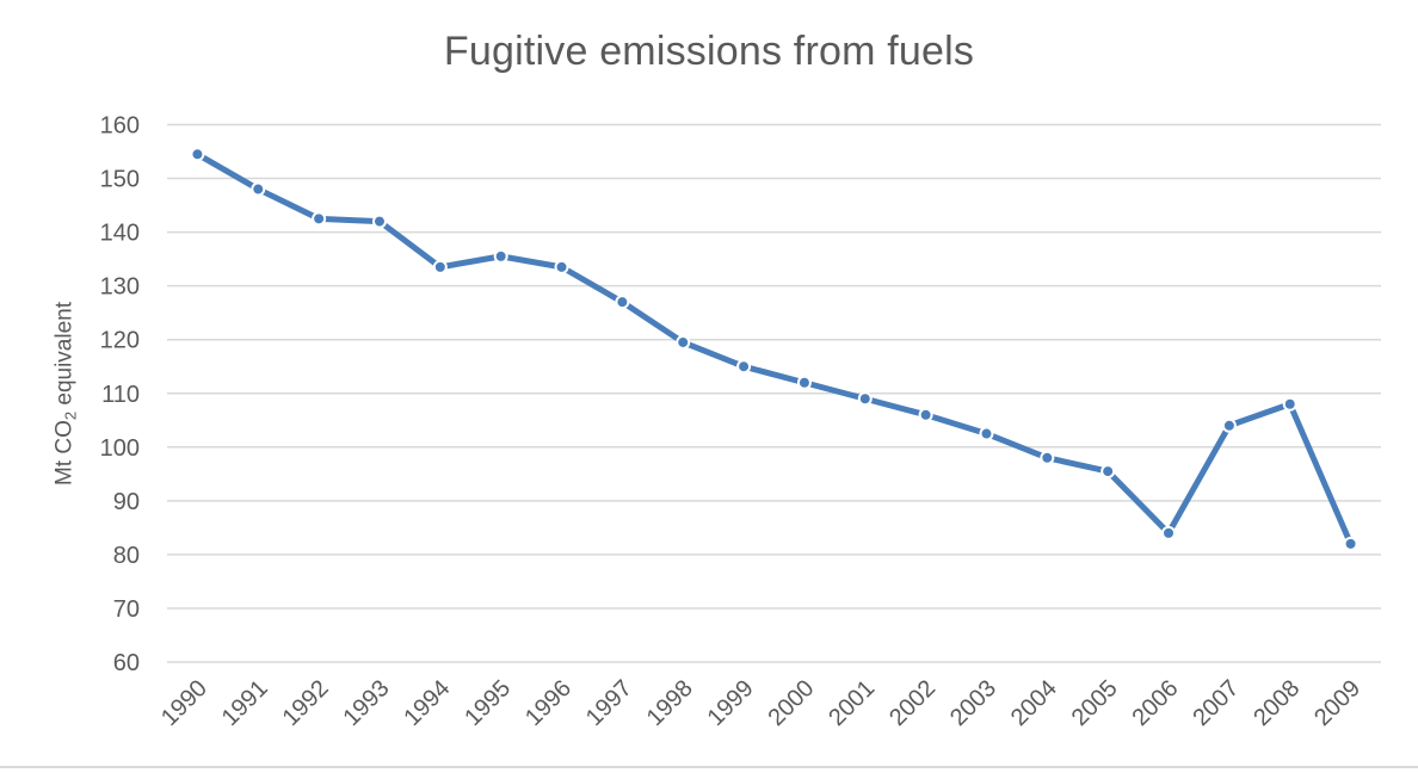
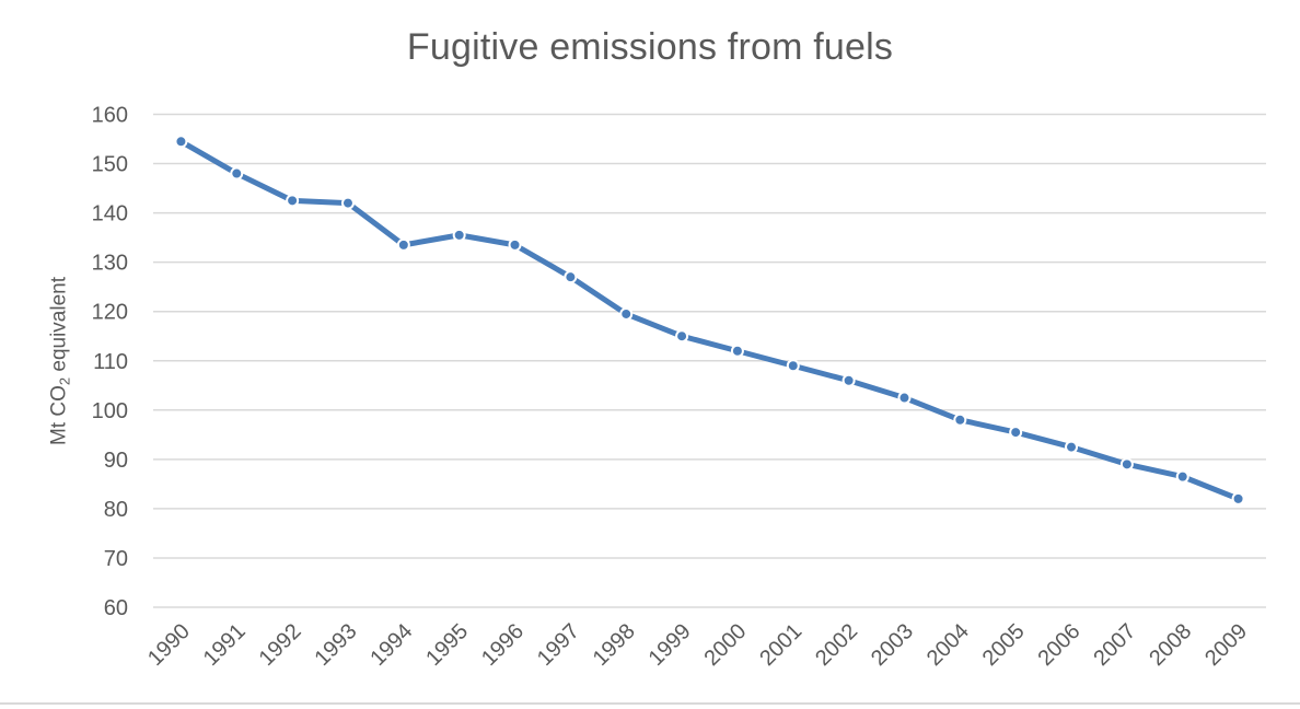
2006: 84 -> 92
2007: 104 -> 89
2008: 108 -> 86
